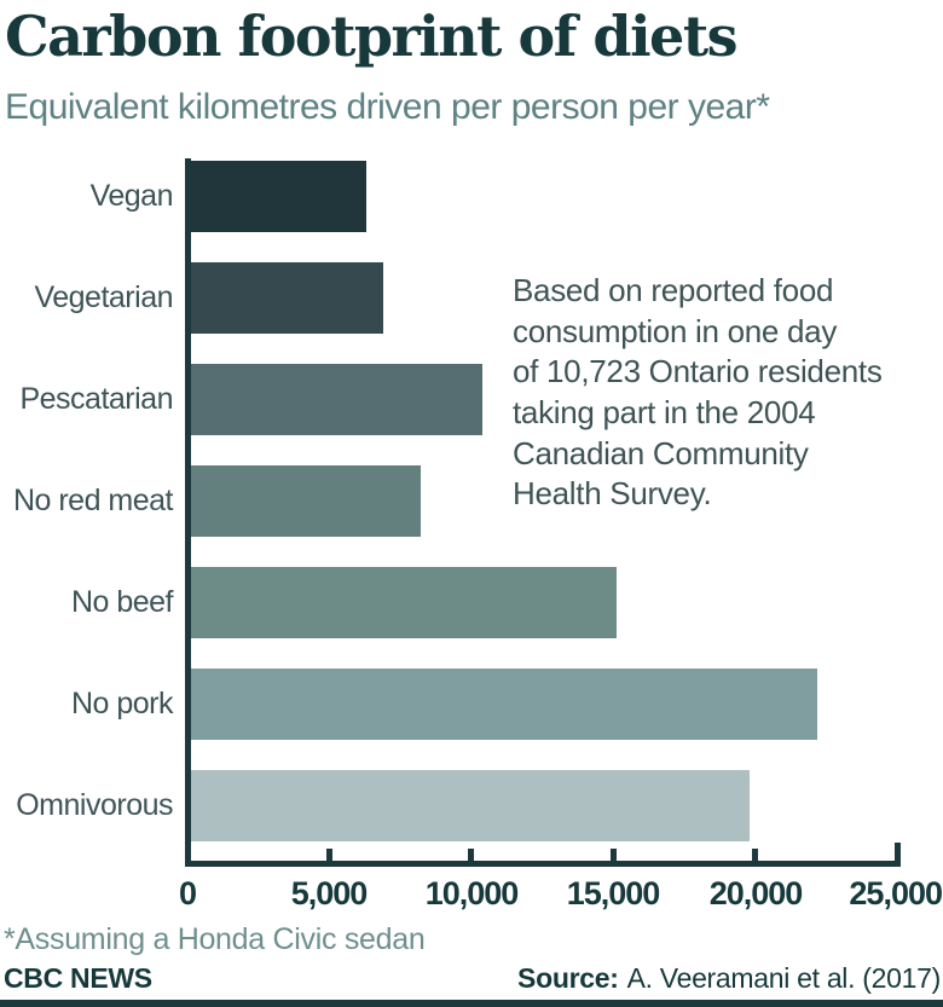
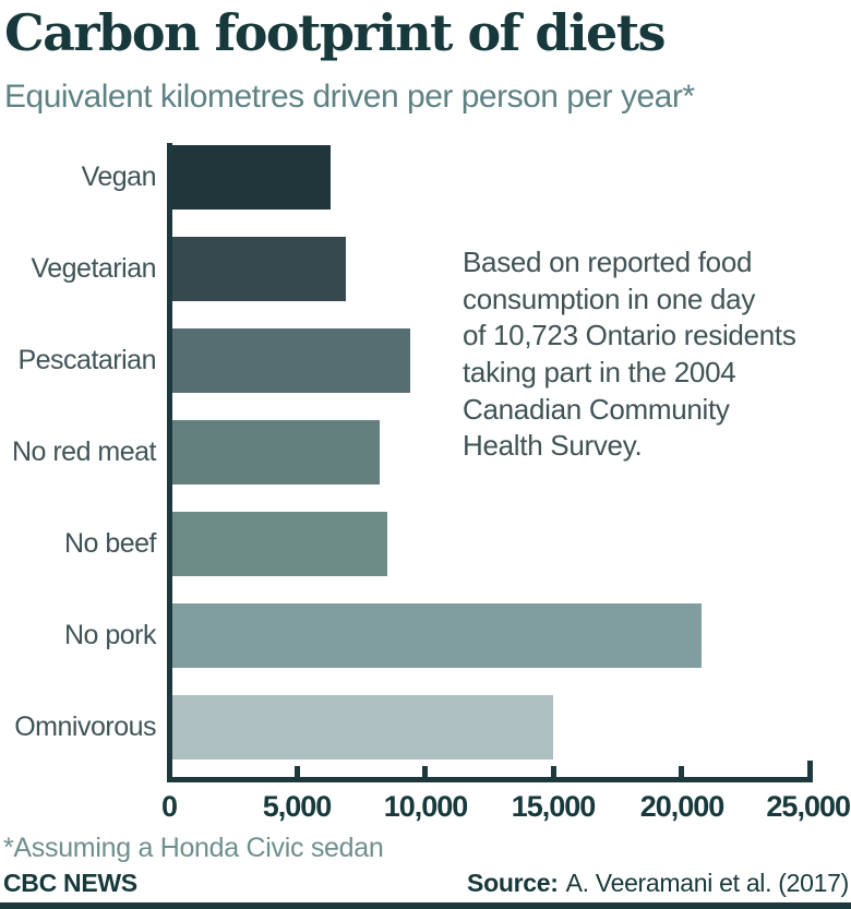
Pescatarian: 10400 -> 9400
No beef: 15100 -> 8500
No pork: 22200 -> 20800
Omnivorous: 19800 -> 15000
